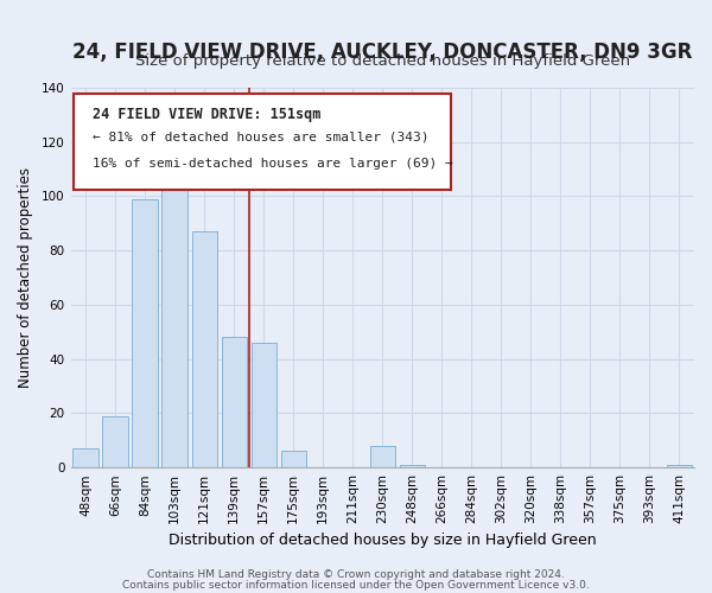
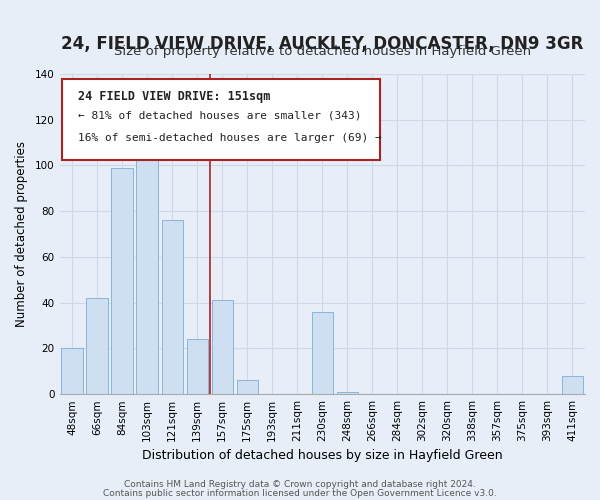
48sqm: 7 -> 20
66sqm: 19 -> 42
121sqm: 87 -> 76
139sqm: 48 -> 24
157sqm: 46 -> 41
230sqm: 8 -> 36
411sqm: 1 -> 8
